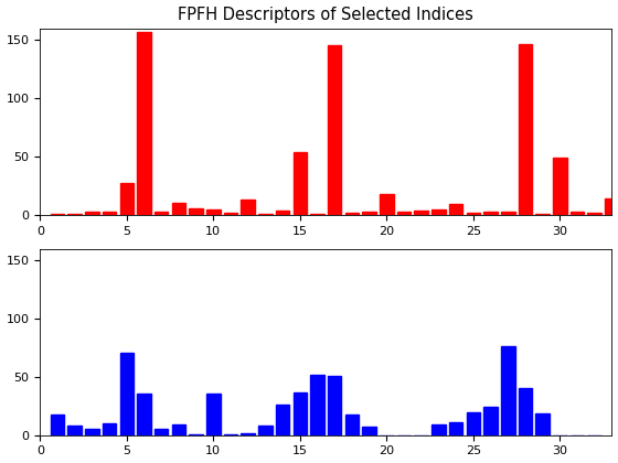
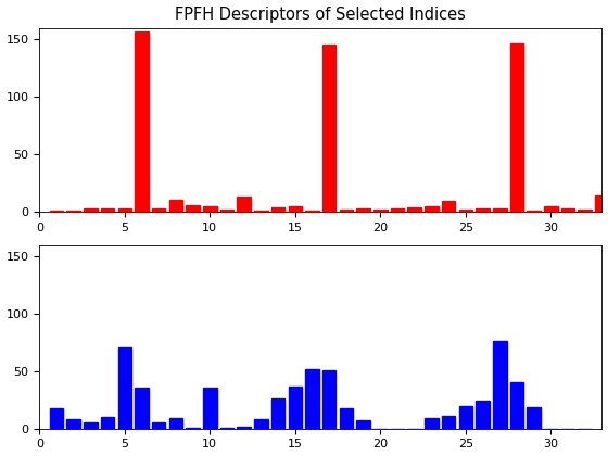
FPFH Descriptors of Selected Indices/5: 27 -> 3
FPFH Descriptors of Selected Indices/15: 54 -> 5
FPFH Descriptors of Selected Indices/20: 18 -> 2
FPFH Descriptors of Selected Indices/30: 49 -> 5
